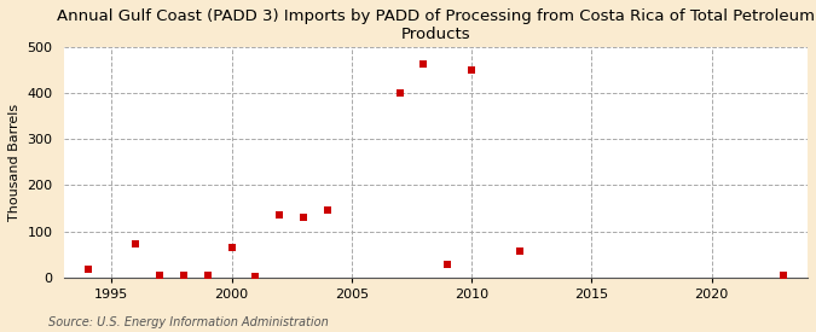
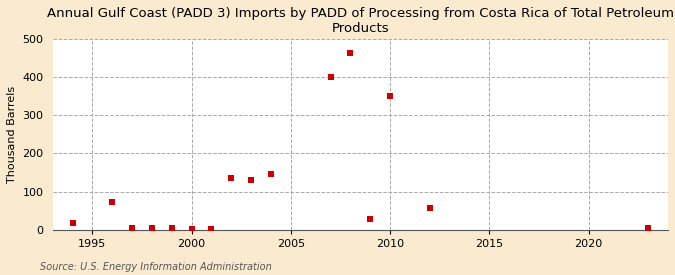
2000: 65 -> 2
2010: 450 -> 350
